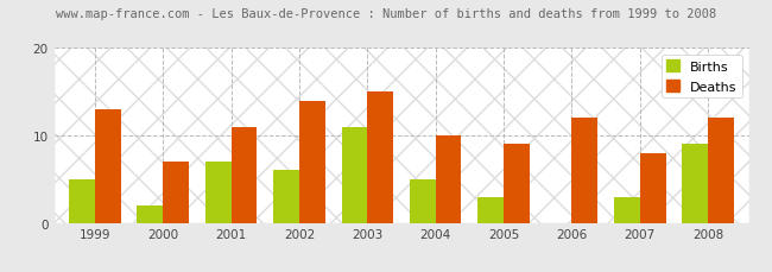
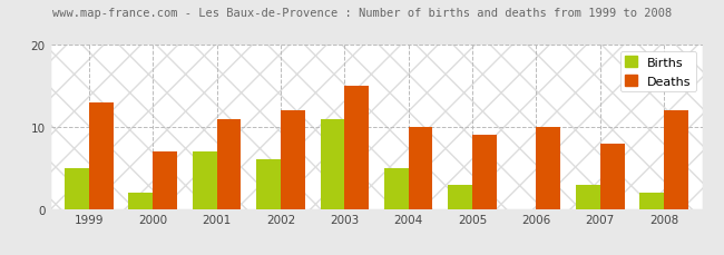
Deaths/2002: 14 -> 12
Deaths/2006: 12 -> 10
Births/2008: 9 -> 2
